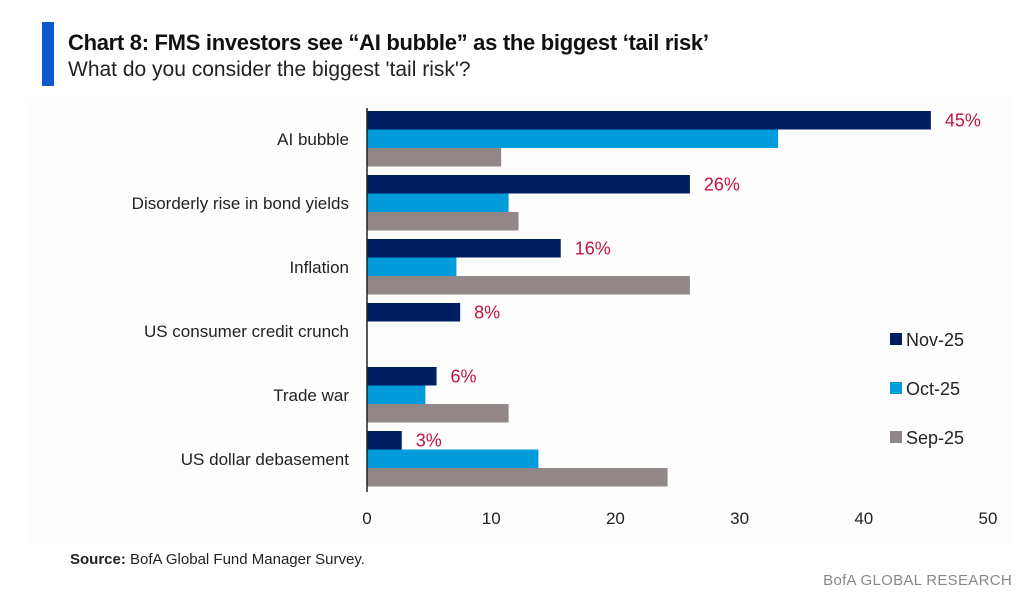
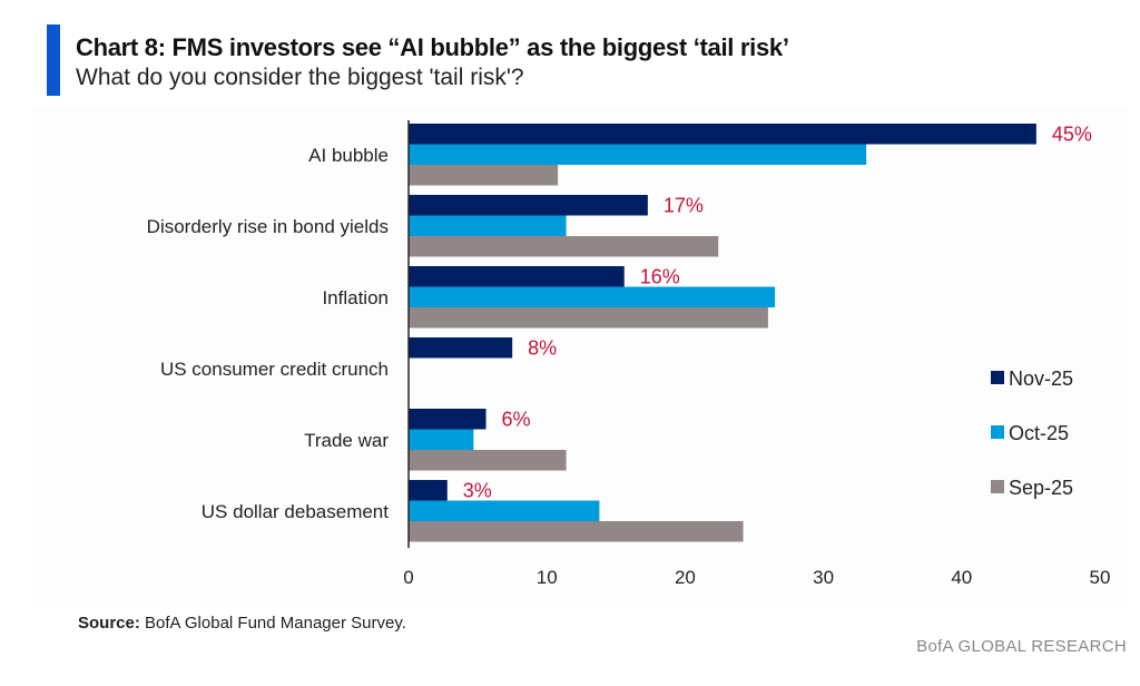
Nov-25/Disorderly rise in bond yields: 26% -> 17%
Sep-25/Disorderly rise in bond yields: 12.2 -> 22.4
Oct-25/Inflation: 7.2 -> 26.5
